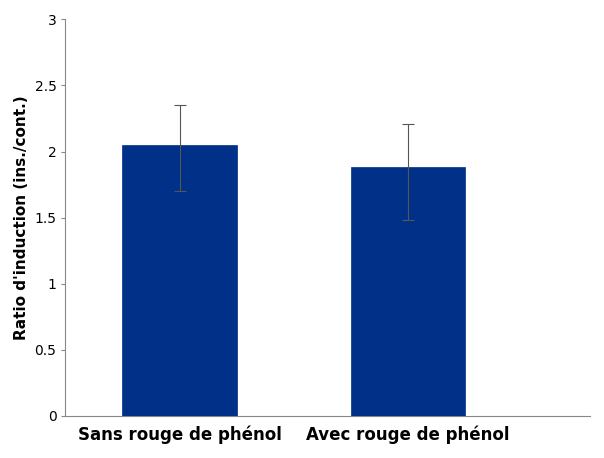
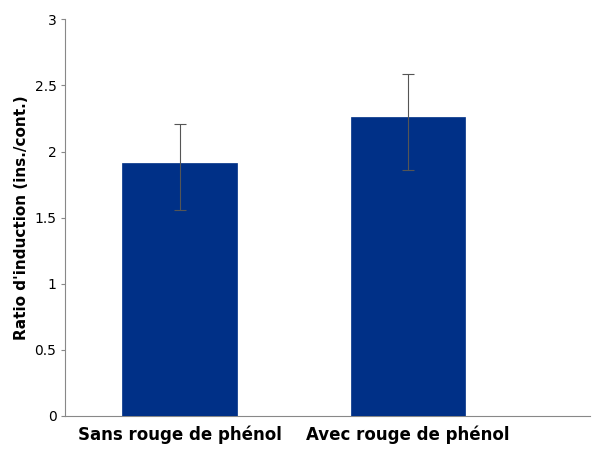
Sans rouge de phénol: 2.05 -> 1.91
Avec rouge de phénol: 1.88 -> 2.26
